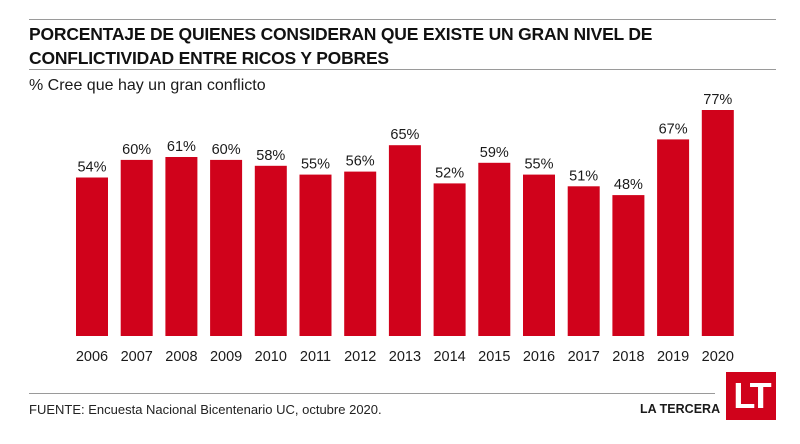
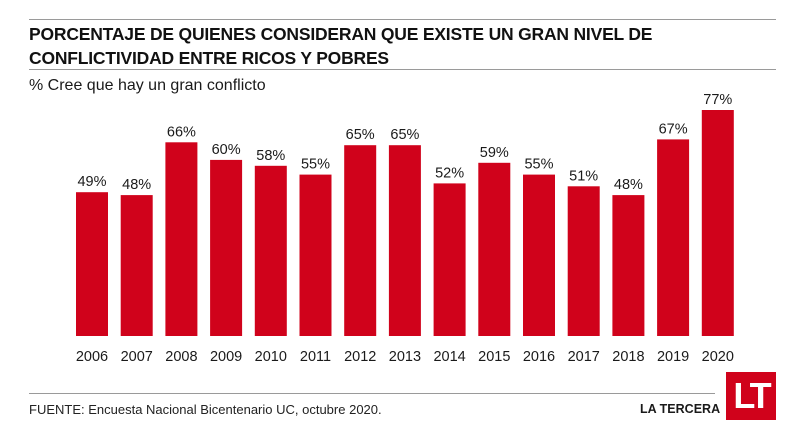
2006: 54% -> 49%
2007: 60% -> 48%
2008: 61% -> 66%
2012: 56% -> 65%
